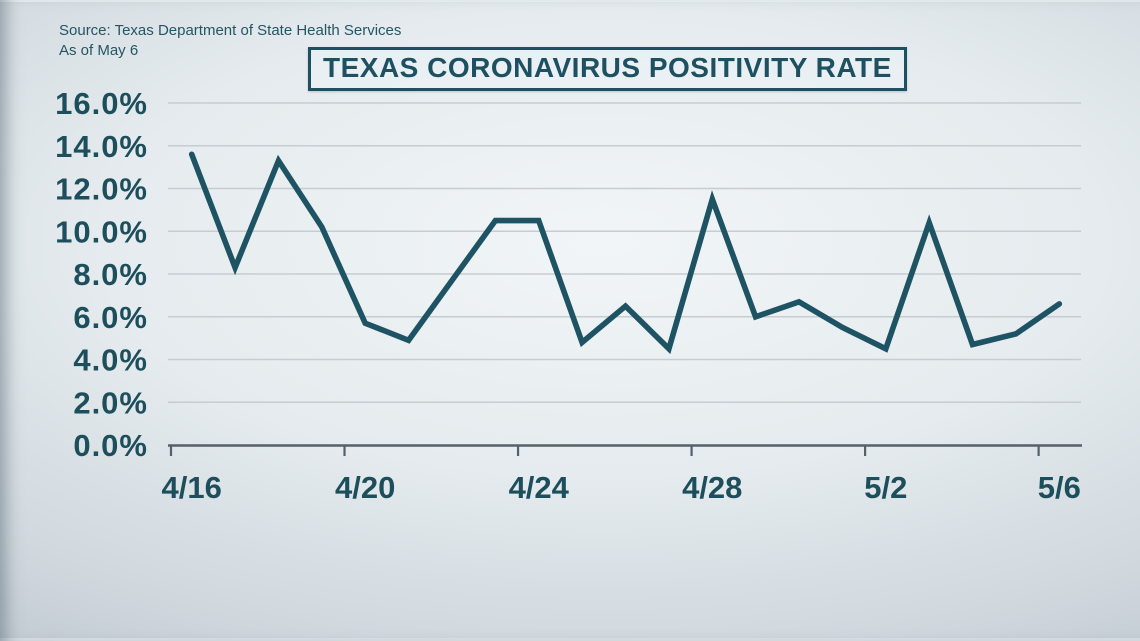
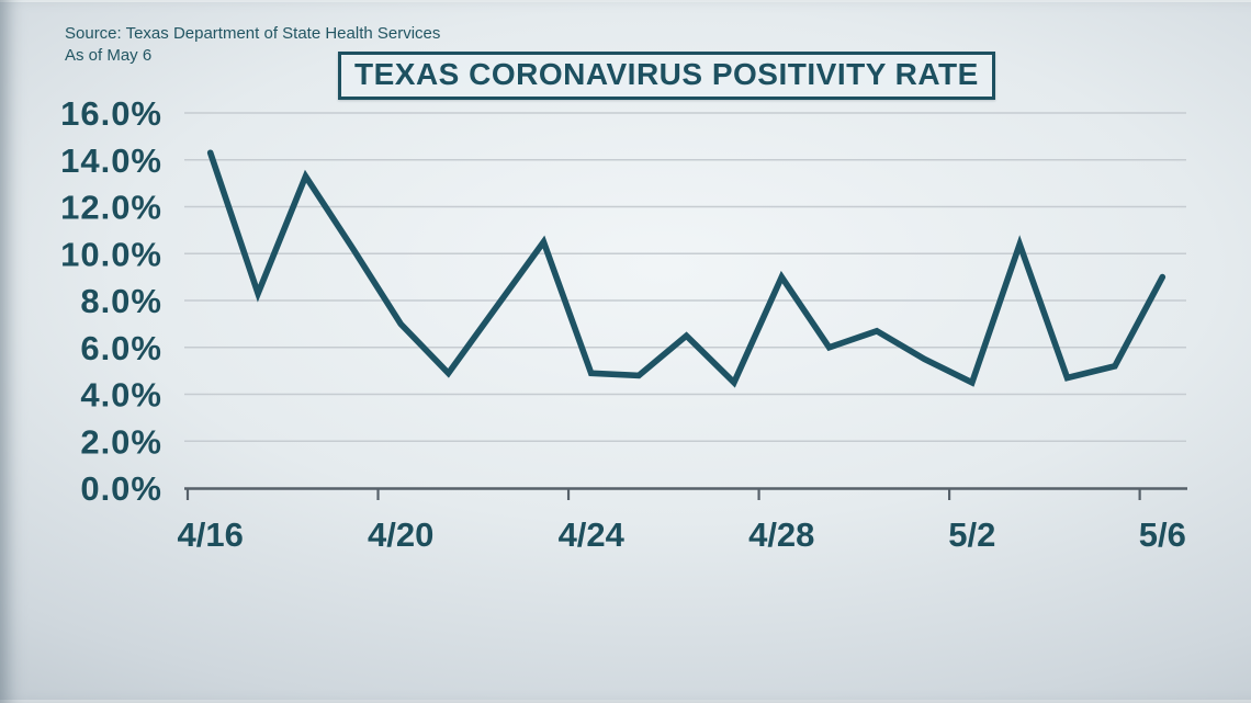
4/16: 13.6% -> 14.3%
4/20: 5.7% -> 7.0%
4/24: 10.5% -> 4.9%
4/28: 11.5% -> 9.0%
5/6: 6.6% -> 9.0%
